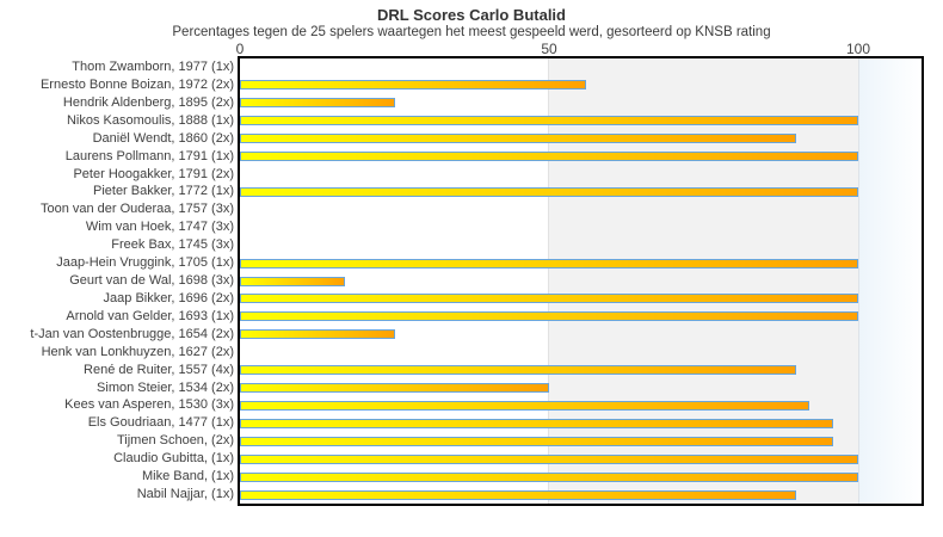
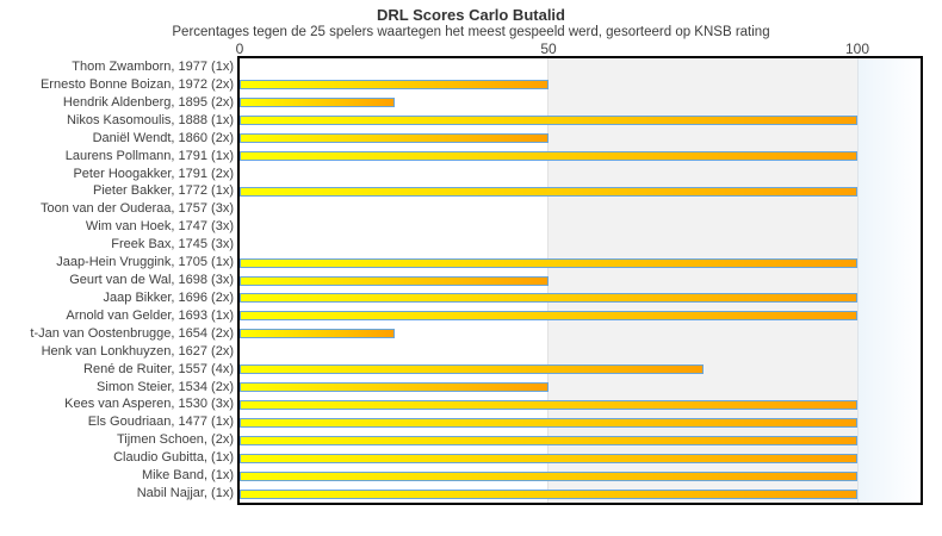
Ernesto Bonne Boizan, 1972 (2x): 56 -> 50
Daniël Wendt, 1860 (2x): 90 -> 50
Geurt van de Wal, 1698 (3x): 17 -> 50
René de Ruiter, 1557 (4x): 90 -> 75
Kees van Asperen, 1530 (3x): 92 -> 100
Els Goudriaan, 1477 (1x): 96 -> 100
Tijmen Schoen, (2x): 96 -> 100
Nabil Najjar, (1x): 90 -> 100
